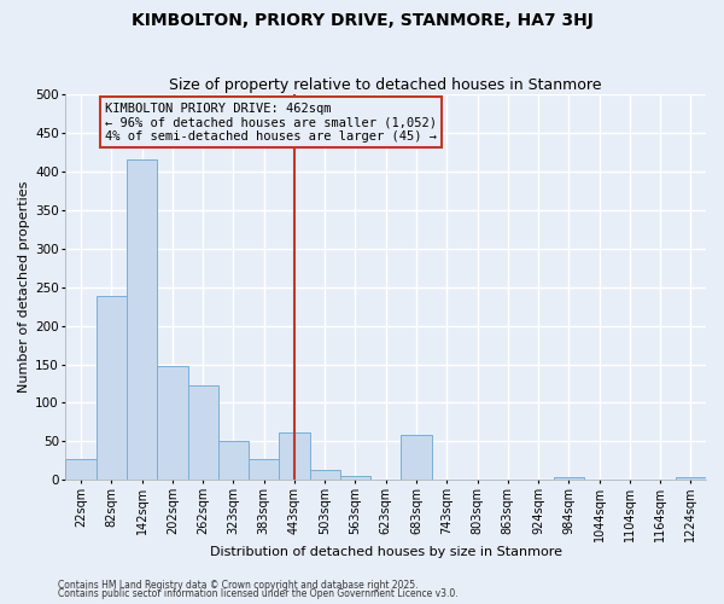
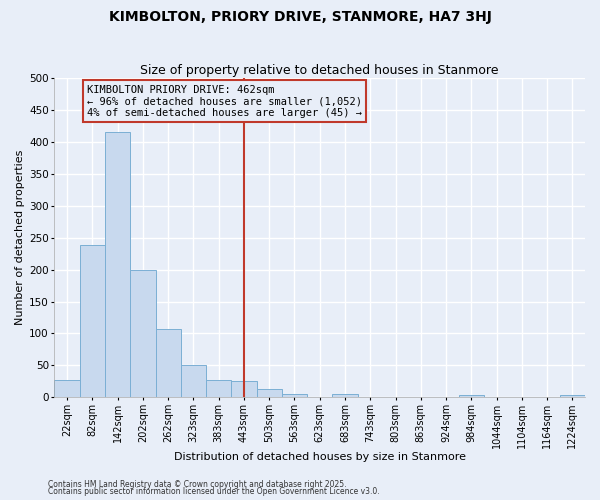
202sqm: 148 -> 200
262sqm: 122 -> 107
443sqm: 62 -> 25
683sqm: 58 -> 5
